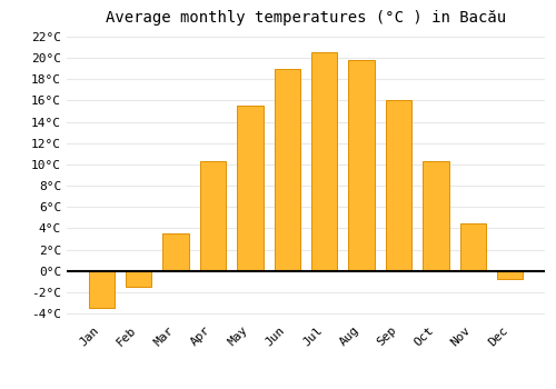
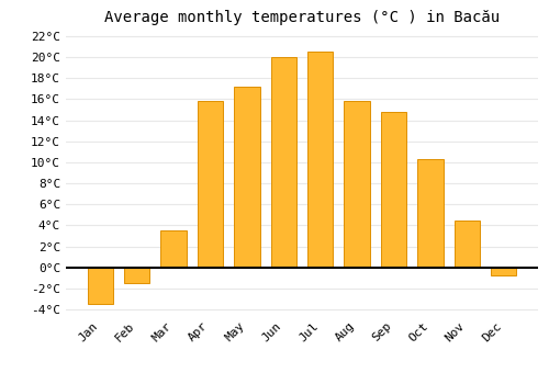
Apr: 10.3°C -> 15.8°C
May: 15.5°C -> 17.2°C
Jun: 19.0°C -> 20.0°C
Aug: 19.8°C -> 15.8°C
Sep: 16.0°C -> 14.8°C
